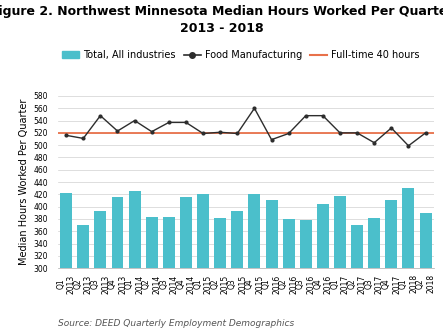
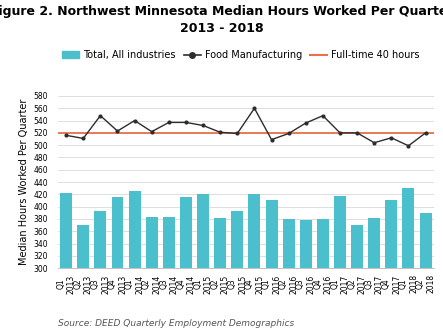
Food Manufacturing/Q1 2015: 519 -> 532
Food Manufacturing/Q3 2016: 548 -> 536
Total, All industries/Q4 2016: 405 -> 380
Food Manufacturing/Q4 2017: 528 -> 512
